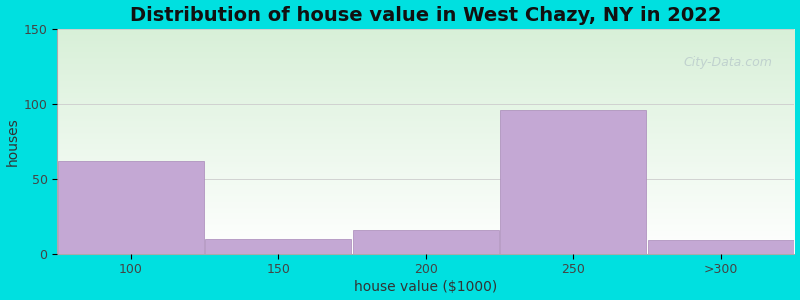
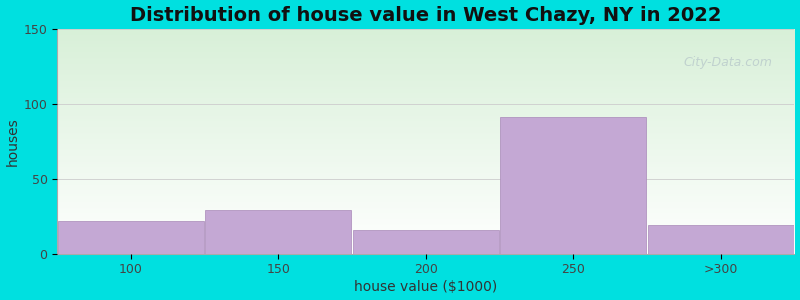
100: 62 -> 22
150: 10 -> 29
250: 96 -> 91
>300: 9 -> 19
